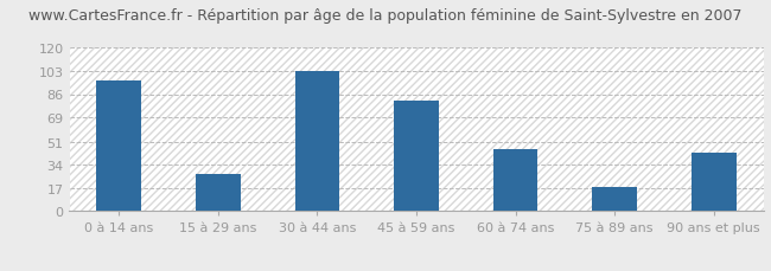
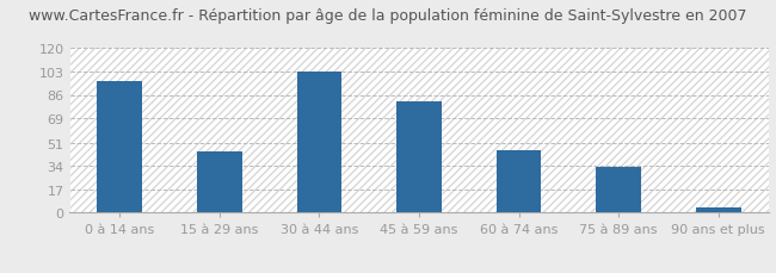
15 à 29 ans: 27 -> 45
75 à 89 ans: 18 -> 33
90 ans et plus: 43 -> 4
